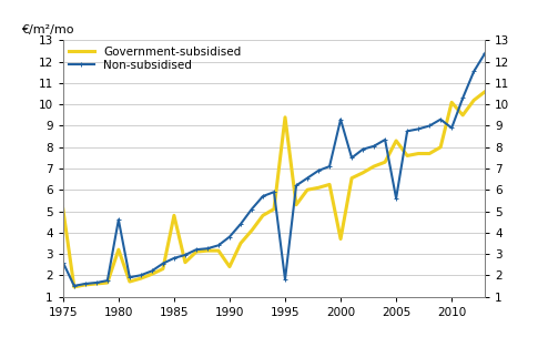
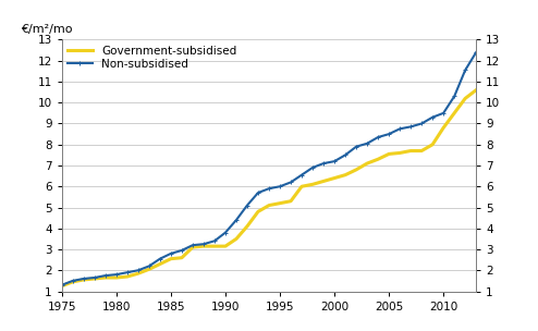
Government-subsidised/1975: 5.1 -> 1.2
Non-subsidised/1975: 2.6 -> 1.3
Government-subsidised/1980: 3.2 -> 1.6
Non-subsidised/1980: 4.6 -> 1.8
Government-subsidised/1985: 4.8 -> 2.5
Government-subsidised/1990: 2.4 -> 3.1
Government-subsidised/1995: 9.4 -> 5.2
Non-subsidised/1995: 1.8 -> 6.0
Government-subsidised/2000: 3.7 -> 6.4
Non-subsidised/2000: 9.3 -> 7.2
Government-subsidised/2005: 8.3 -> 7.5
Non-subsidised/2005: 5.6 -> 8.5
Government-subsidised/2010: 10.1 -> 8.8
Non-subsidised/2010: 8.9 -> 9.5
